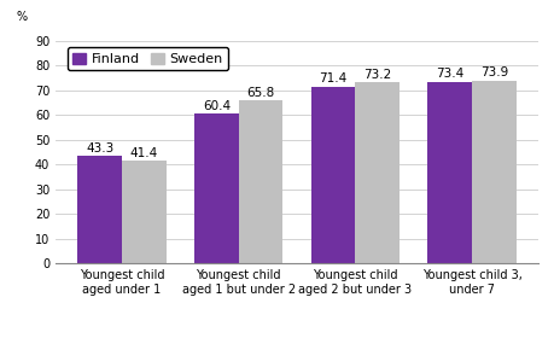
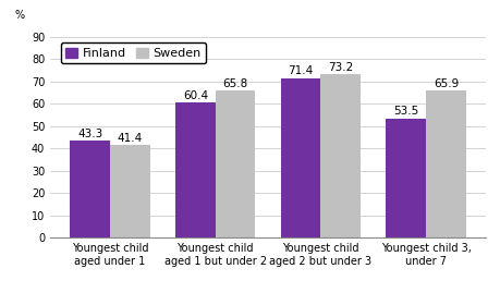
Finland/Youngest child 3, under 7: 73.4 -> 53.5
Sweden/Youngest child 3, under 7: 73.9 -> 65.9
